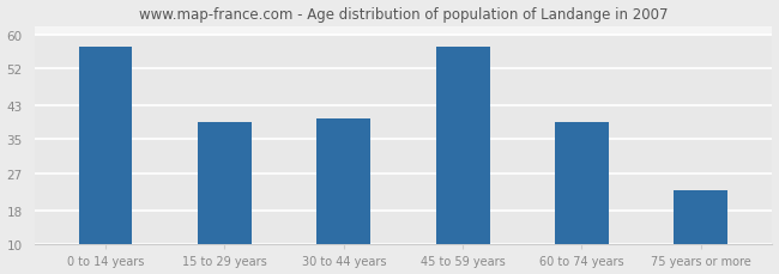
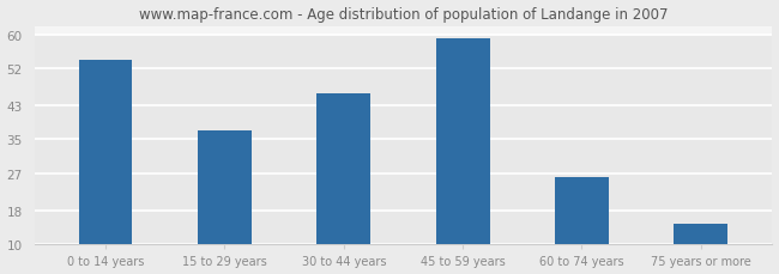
0 to 14 years: 57 -> 54
15 to 29 years: 39 -> 37
30 to 44 years: 40 -> 46
45 to 59 years: 57 -> 59
60 to 74 years: 39 -> 26
75 years or more: 23 -> 15
